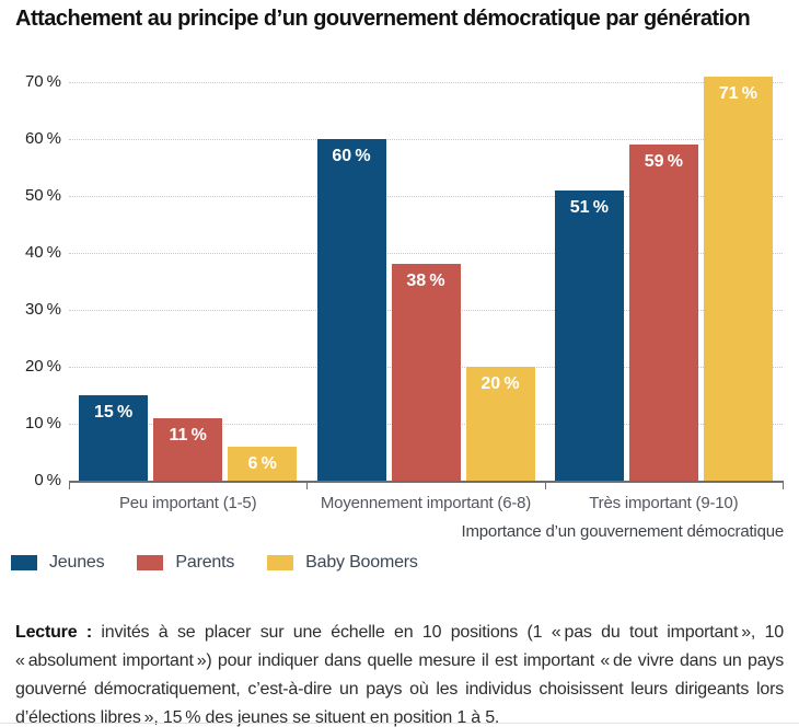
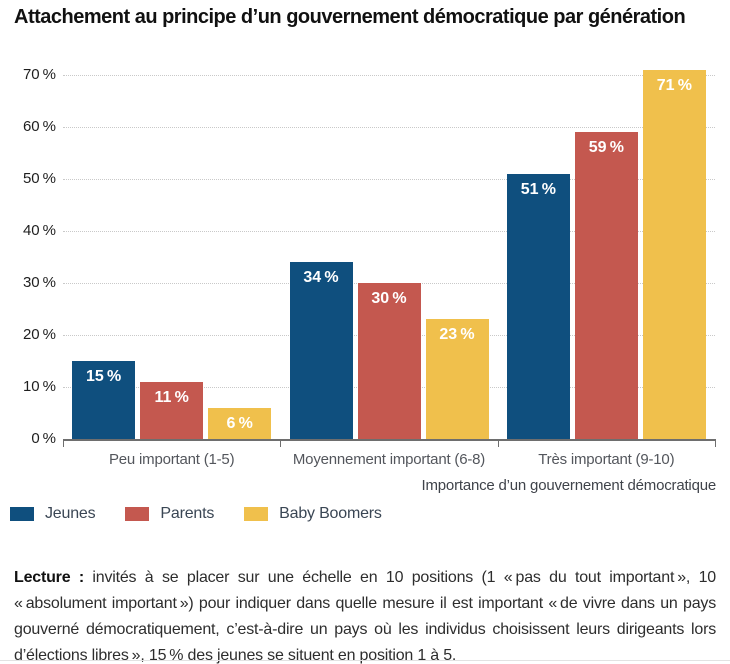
Jeunes/Moyennement important (6-8): 60 -> 34
Parents/Moyennement important (6-8): 38 -> 30
Baby Boomers/Moyennement important (6-8): 20 -> 23
